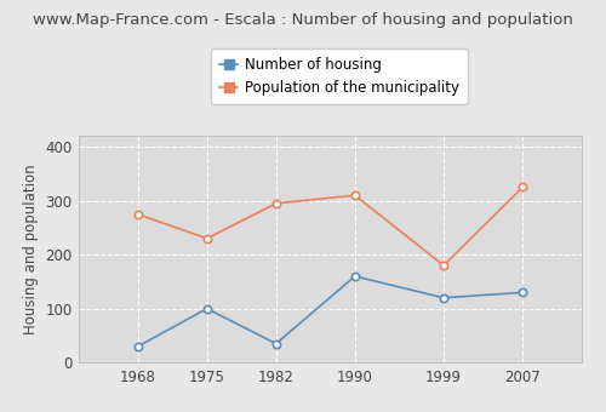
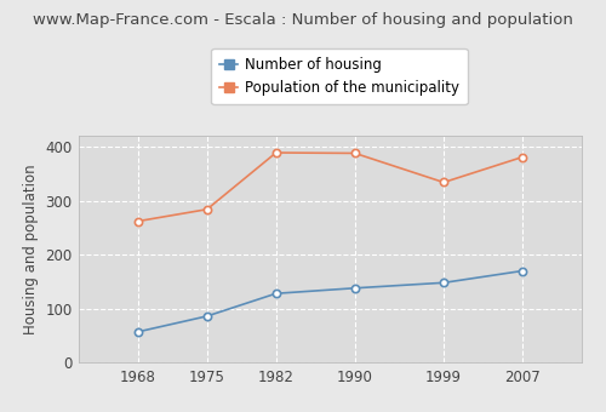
Number of housing/1968: 30 -> 57
Population of the municipality/1968: 275 -> 262
Number of housing/1975: 100 -> 86
Population of the municipality/1975: 230 -> 284
Number of housing/1982: 35 -> 128
Population of the municipality/1982: 295 -> 389
Number of housing/1990: 160 -> 138
Population of the municipality/1990: 310 -> 388
Number of housing/1999: 120 -> 148
Population of the municipality/1999: 180 -> 334
Number of housing/2007: 130 -> 170
Population of the municipality/2007: 325 -> 381
